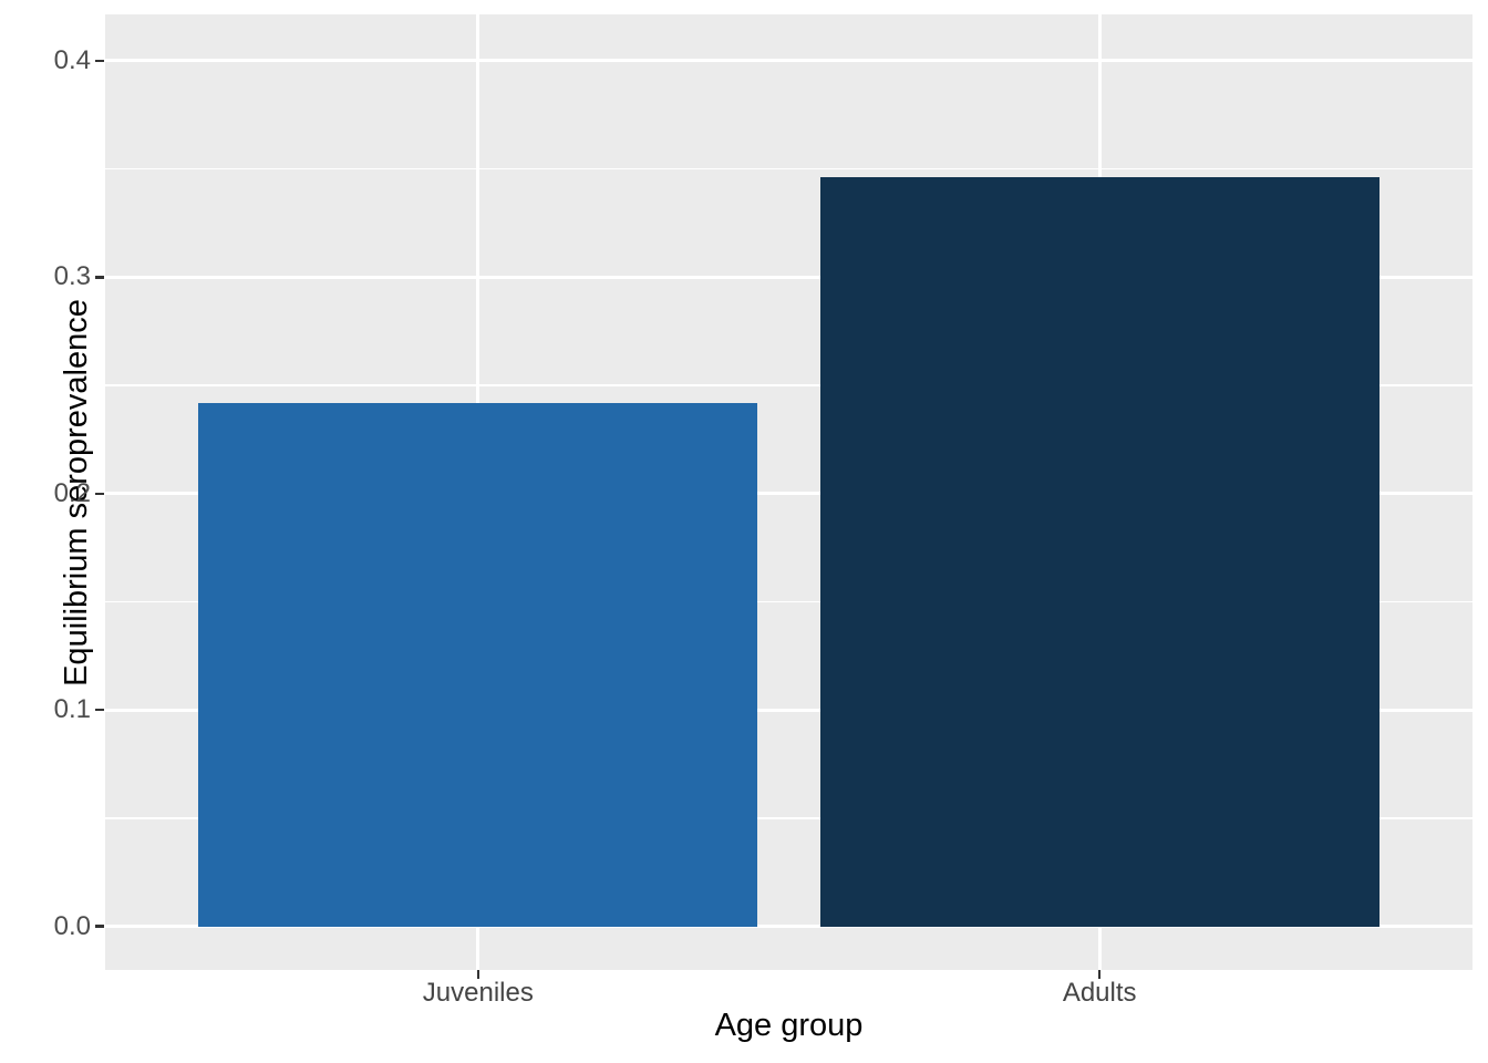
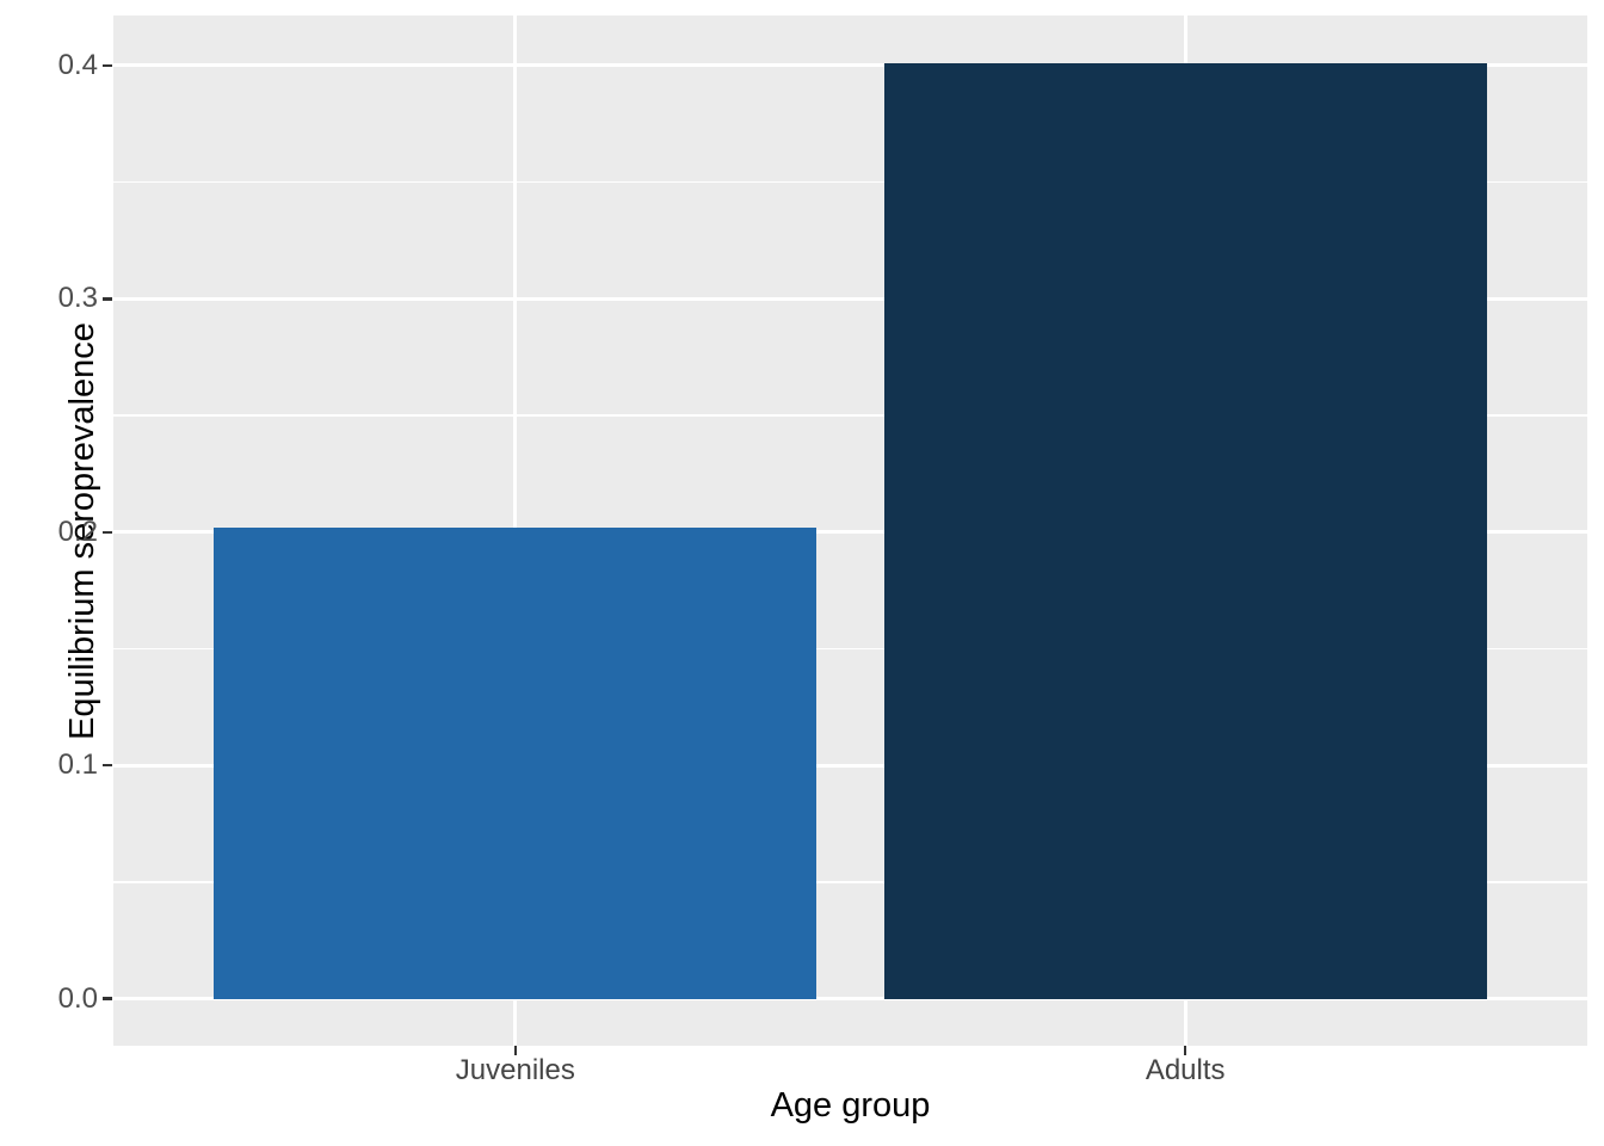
Juveniles: 0.242 -> 0.202
Adults: 0.346 -> 0.401
